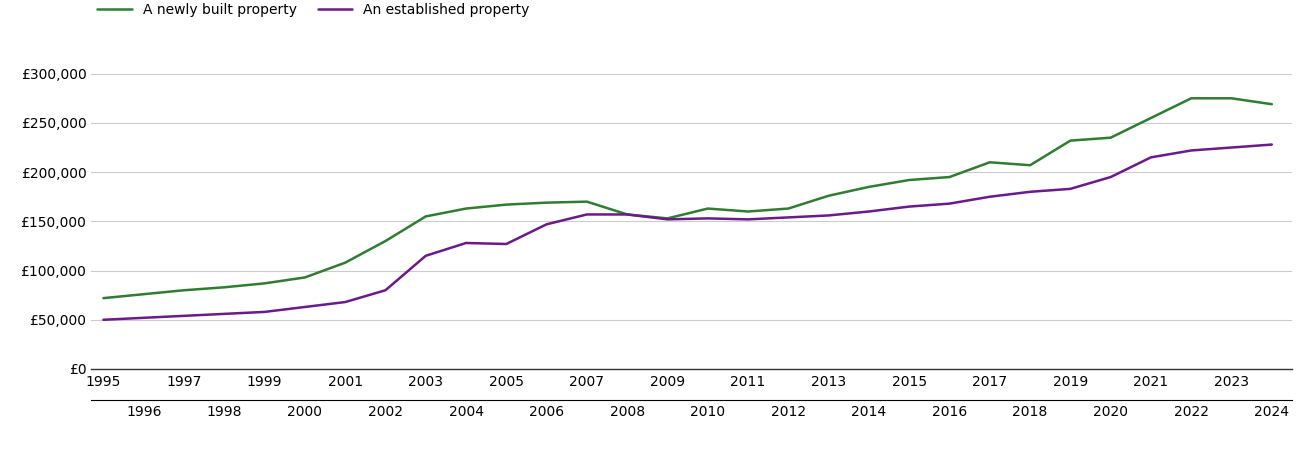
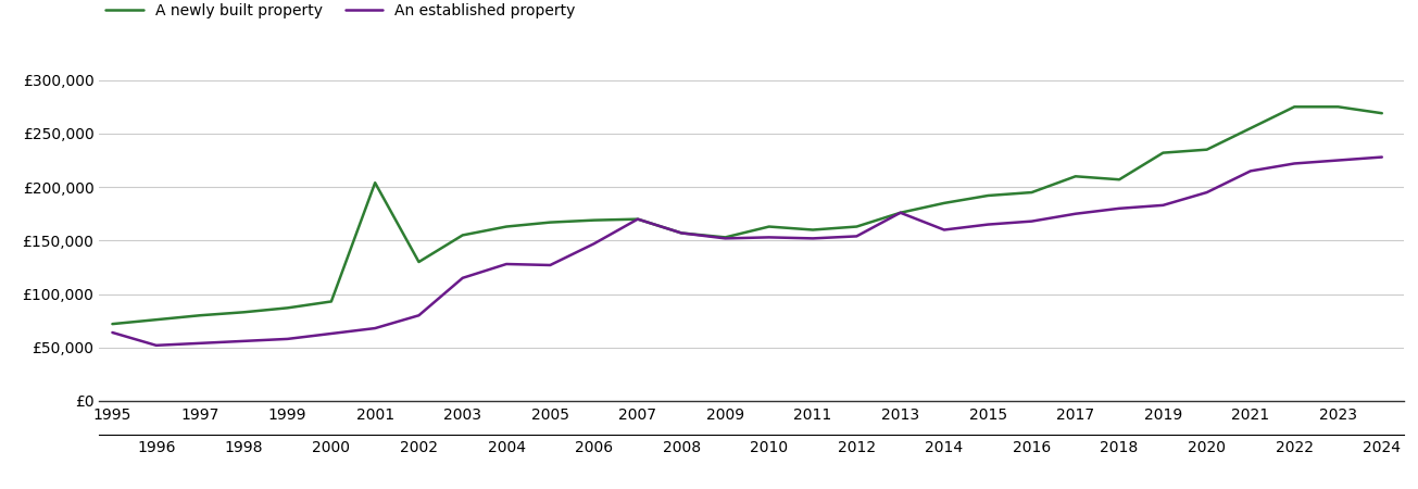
An established property/1995: £50,000 -> £64,000
A newly built property/2001: £108,000 -> £204,000
An established property/2007: £157,000 -> £170,000
An established property/2013: £156,000 -> £176,000
